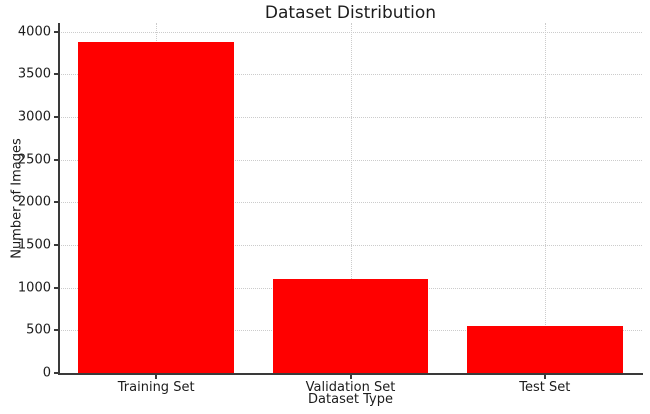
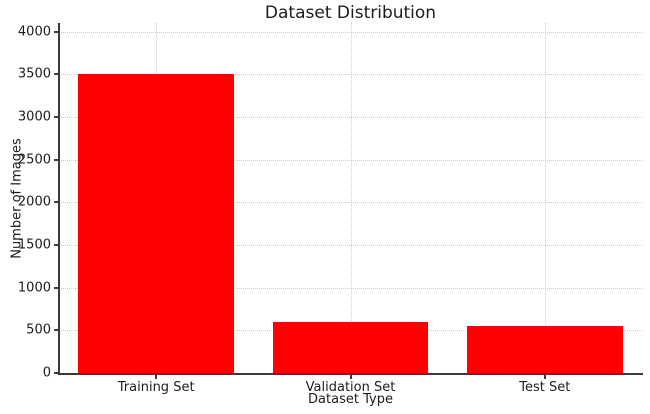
Training Set: 3900 -> 3500
Validation Set: 1100 -> 600
